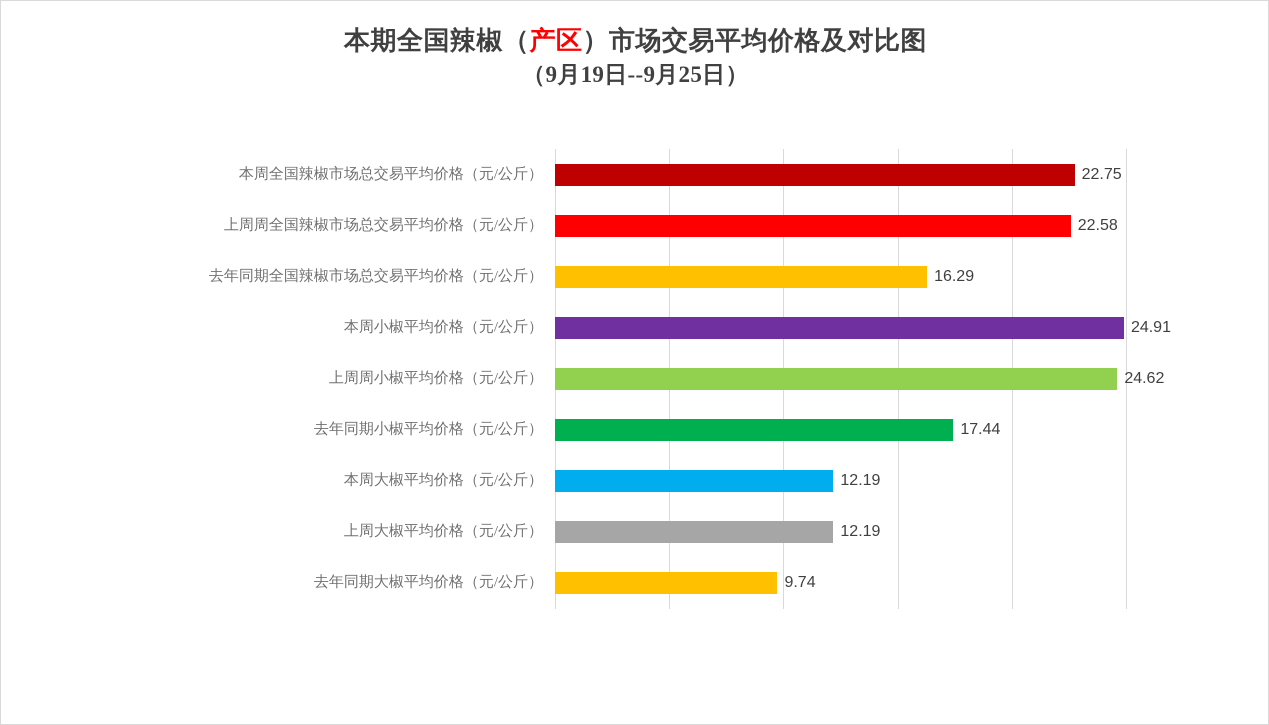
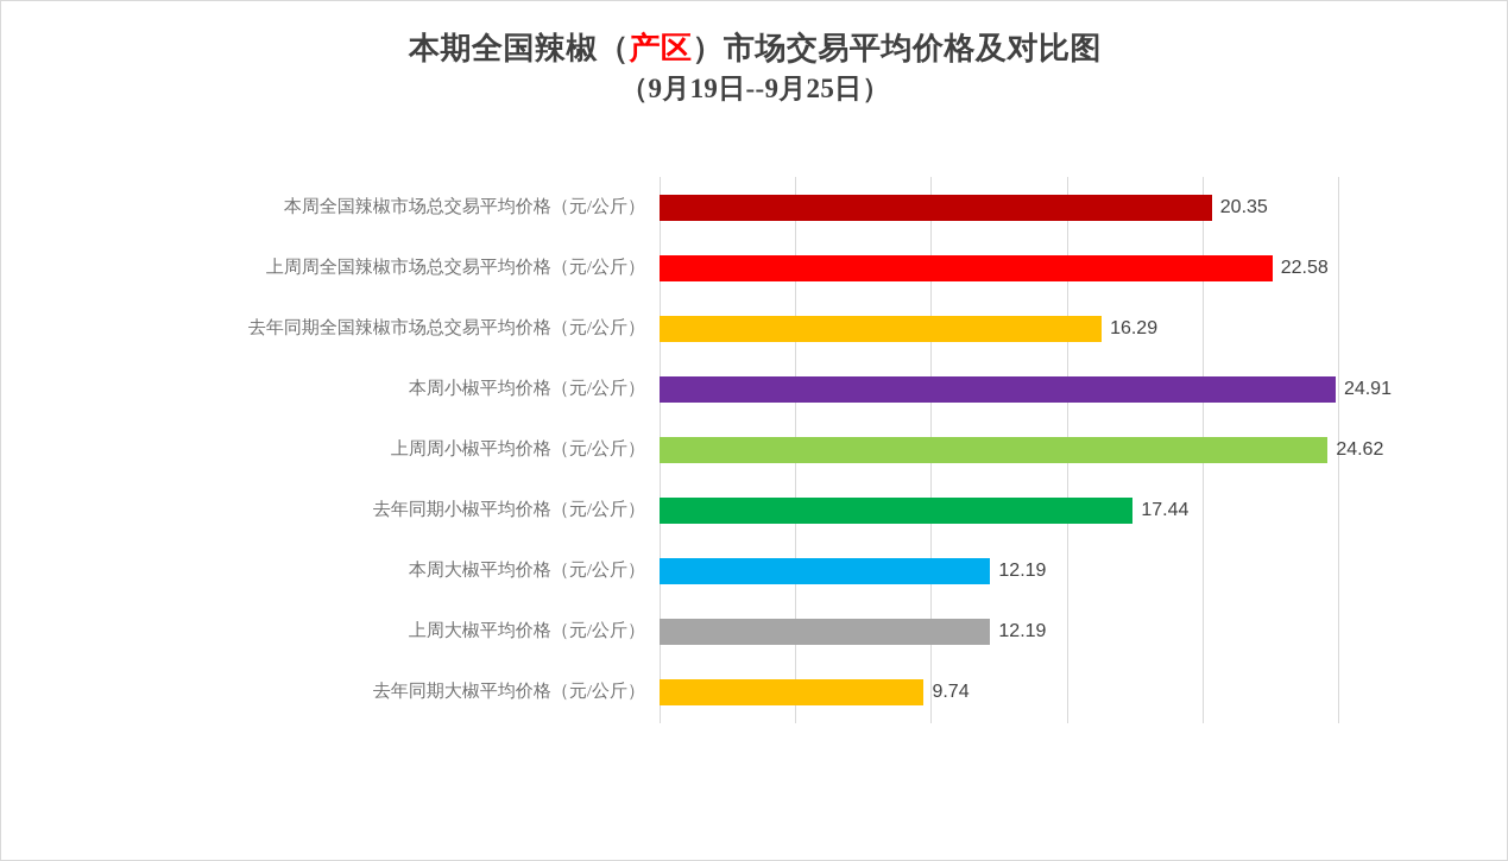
本周全国辣椒市场总交易平均价格（元/公斤）: 22.75 -> 20.35
